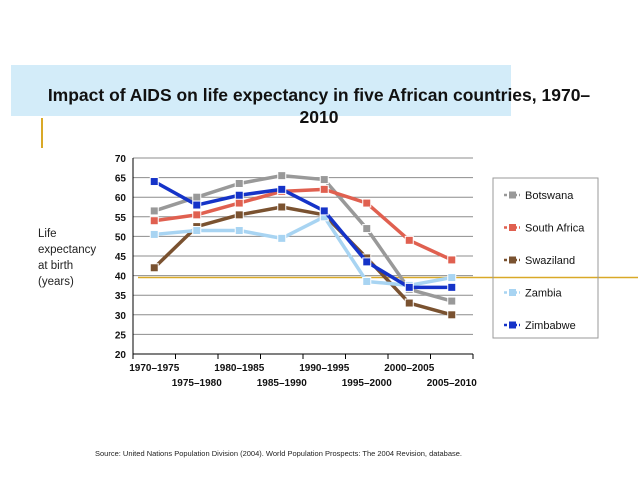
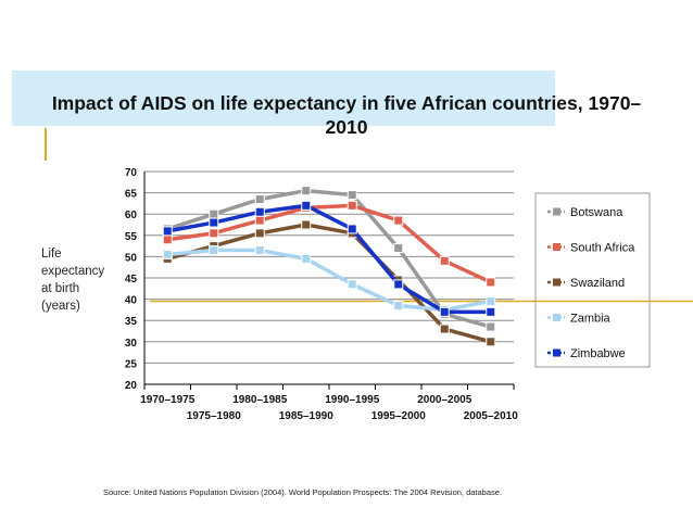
Swaziland/1970–1975: 42 -> 50
Zimbabwe/1970–1975: 64 -> 56
Zambia/1990–1995: 55 -> 44
